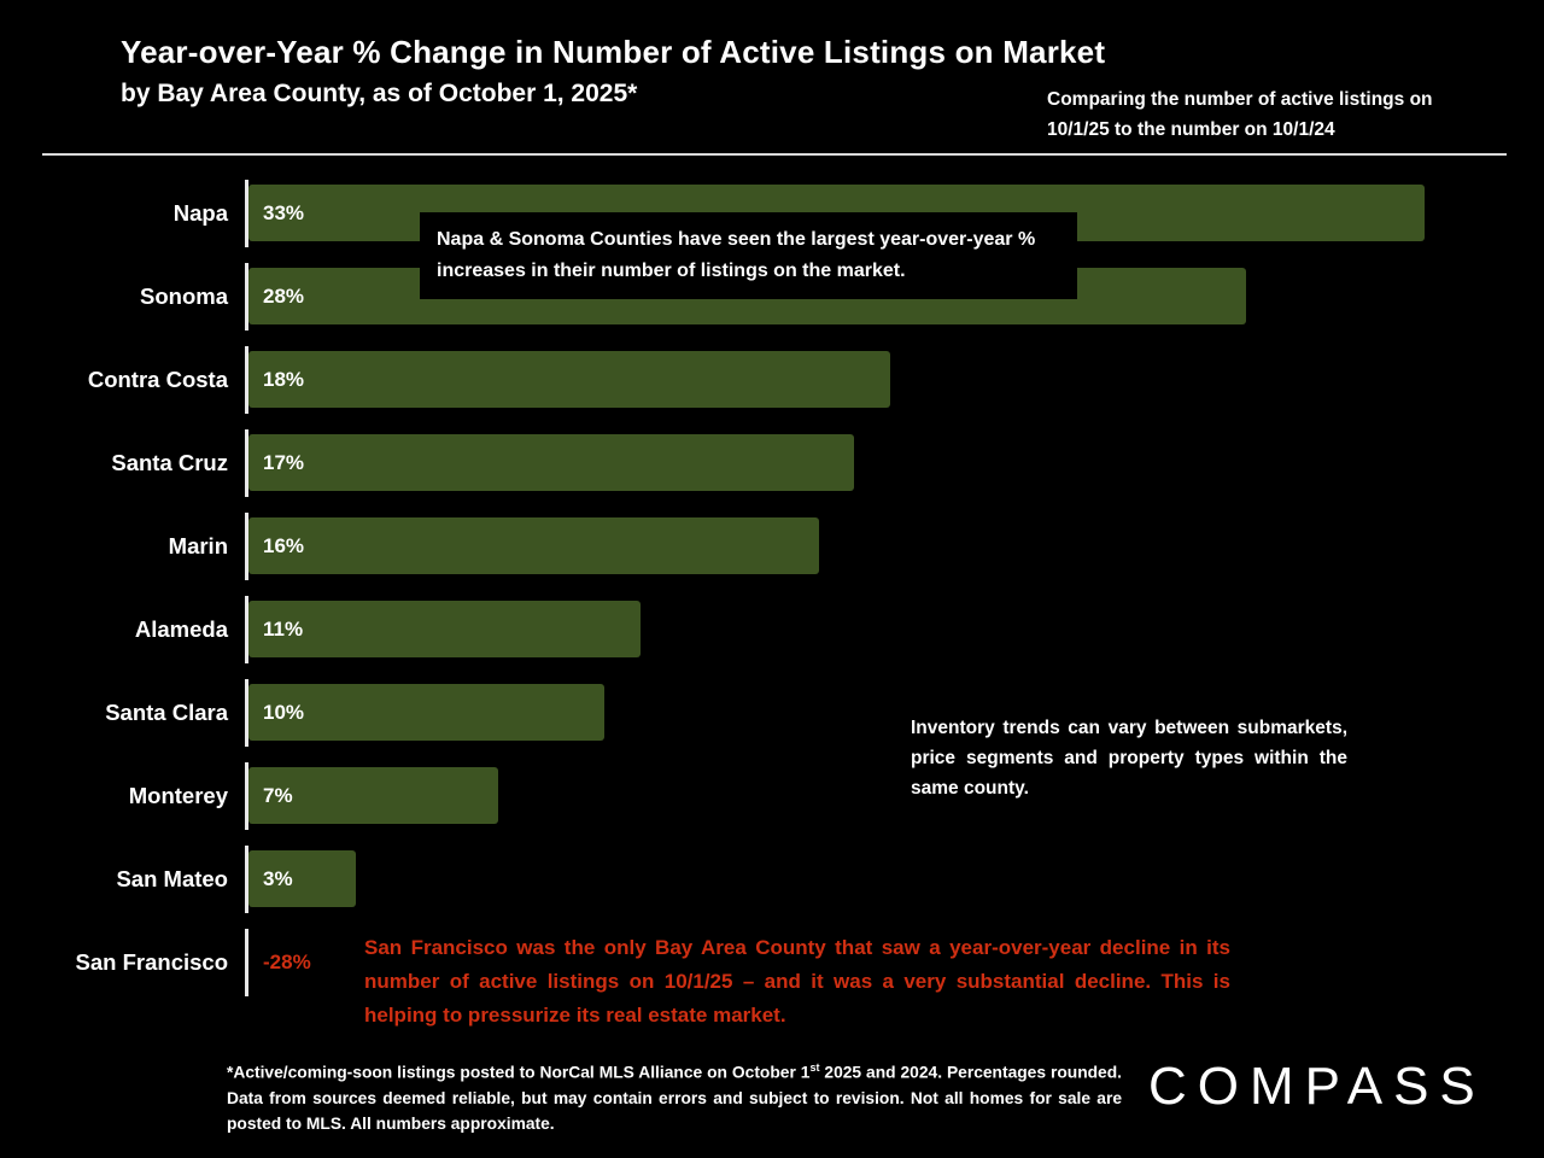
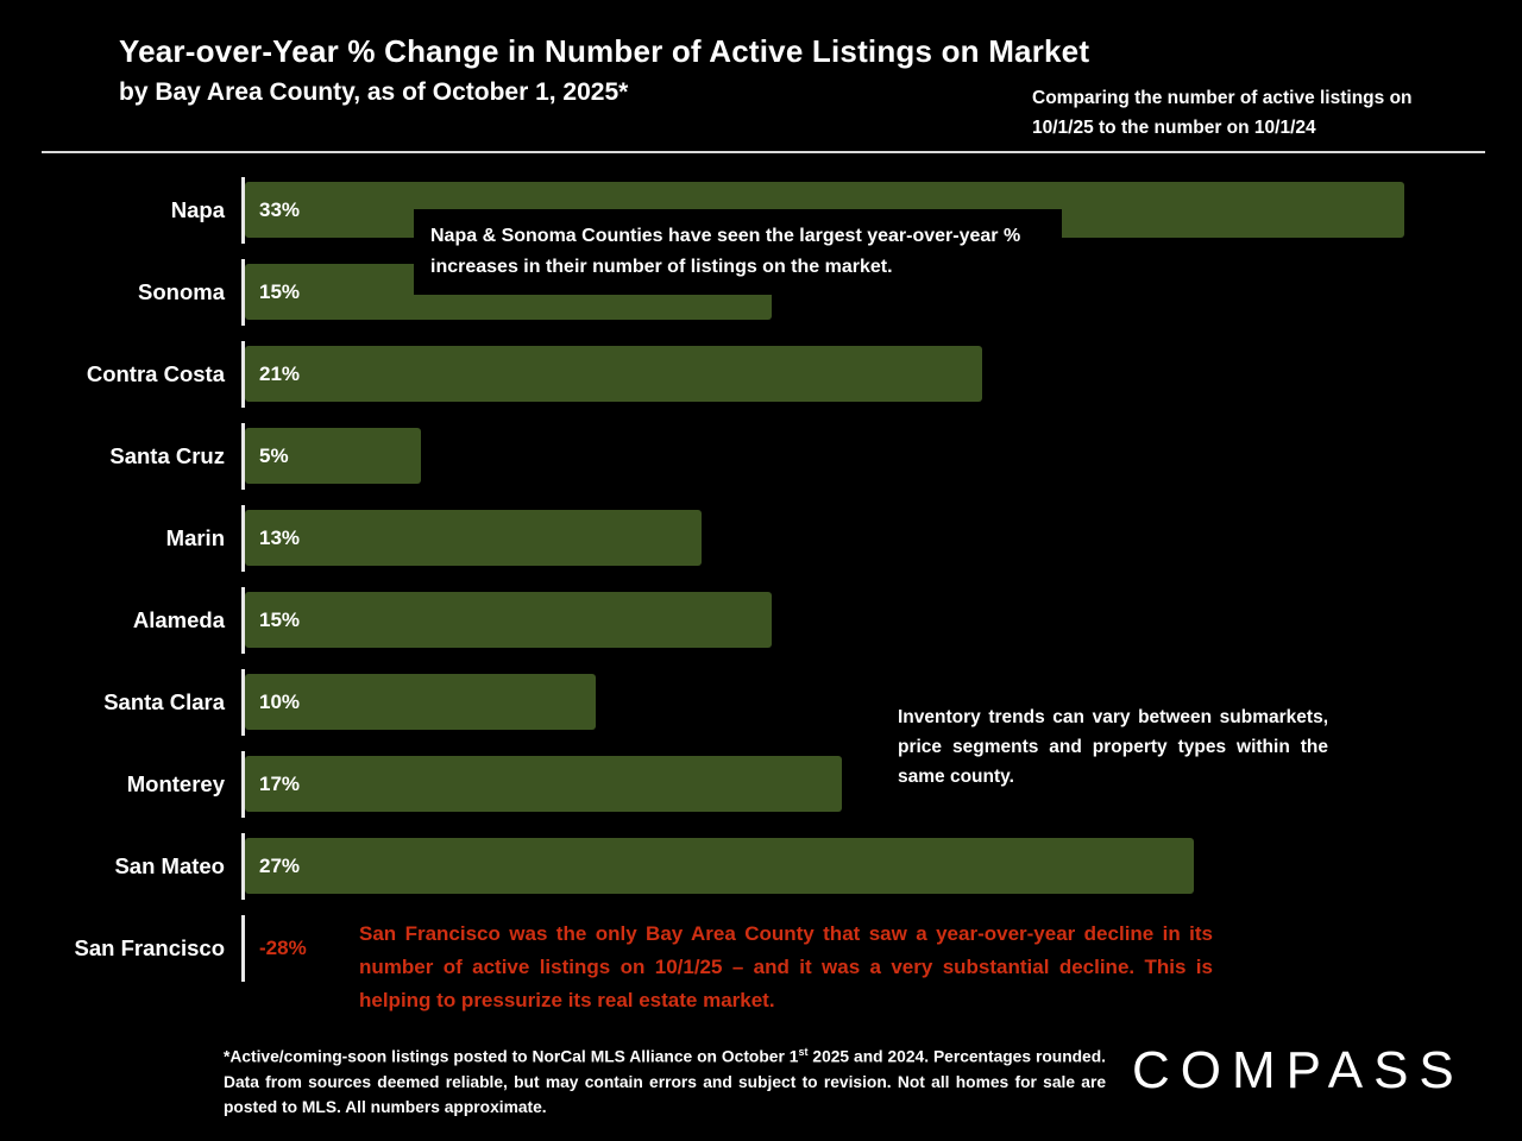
Sonoma: 28% -> 15%
Contra Costa: 18% -> 21%
Santa Cruz: 17% -> 5%
Marin: 16% -> 13%
Alameda: 11% -> 15%
Monterey: 7% -> 17%
San Mateo: 3% -> 27%
